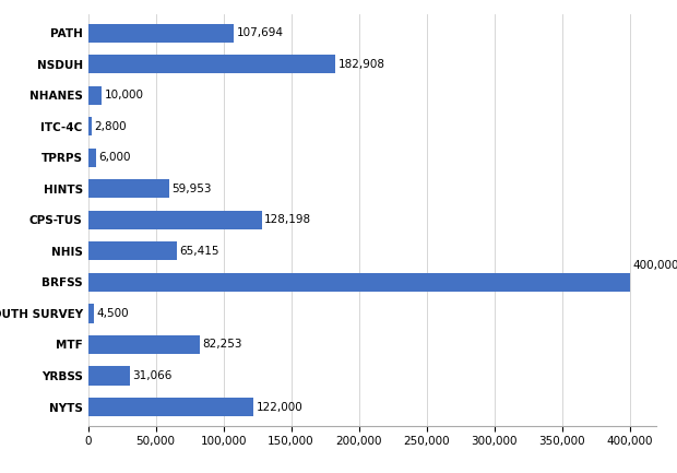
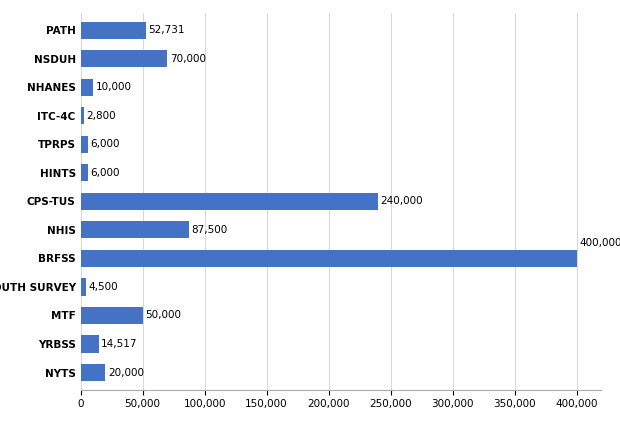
PATH: 107,694 -> 52,731
NSDUH: 182,908 -> 70,000
HINTS: 59,953 -> 6,000
CPS-TUS: 128,198 -> 240,000
NHIS: 65,415 -> 87,500
MTF: 82,253 -> 50,000
YRBSS: 31,066 -> 14,517
NYTS: 122,000 -> 20,000
